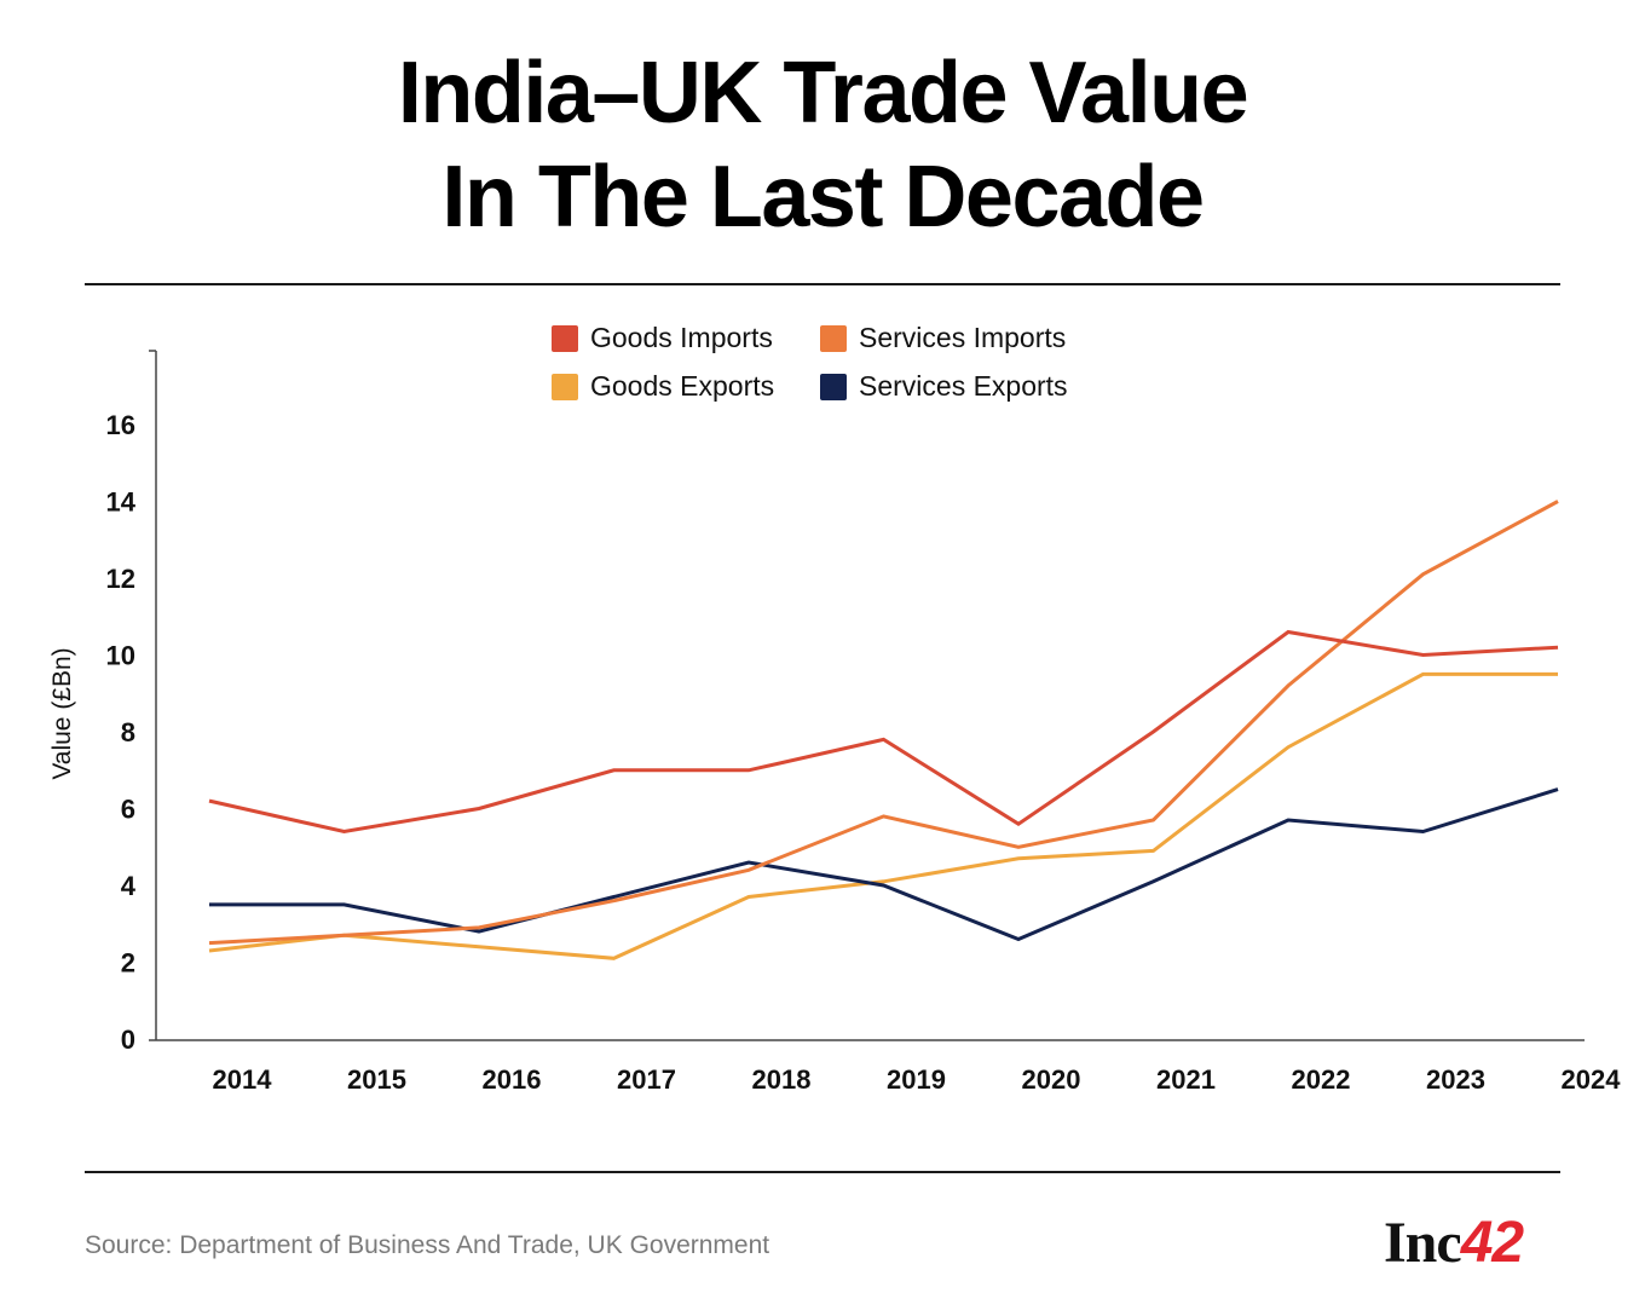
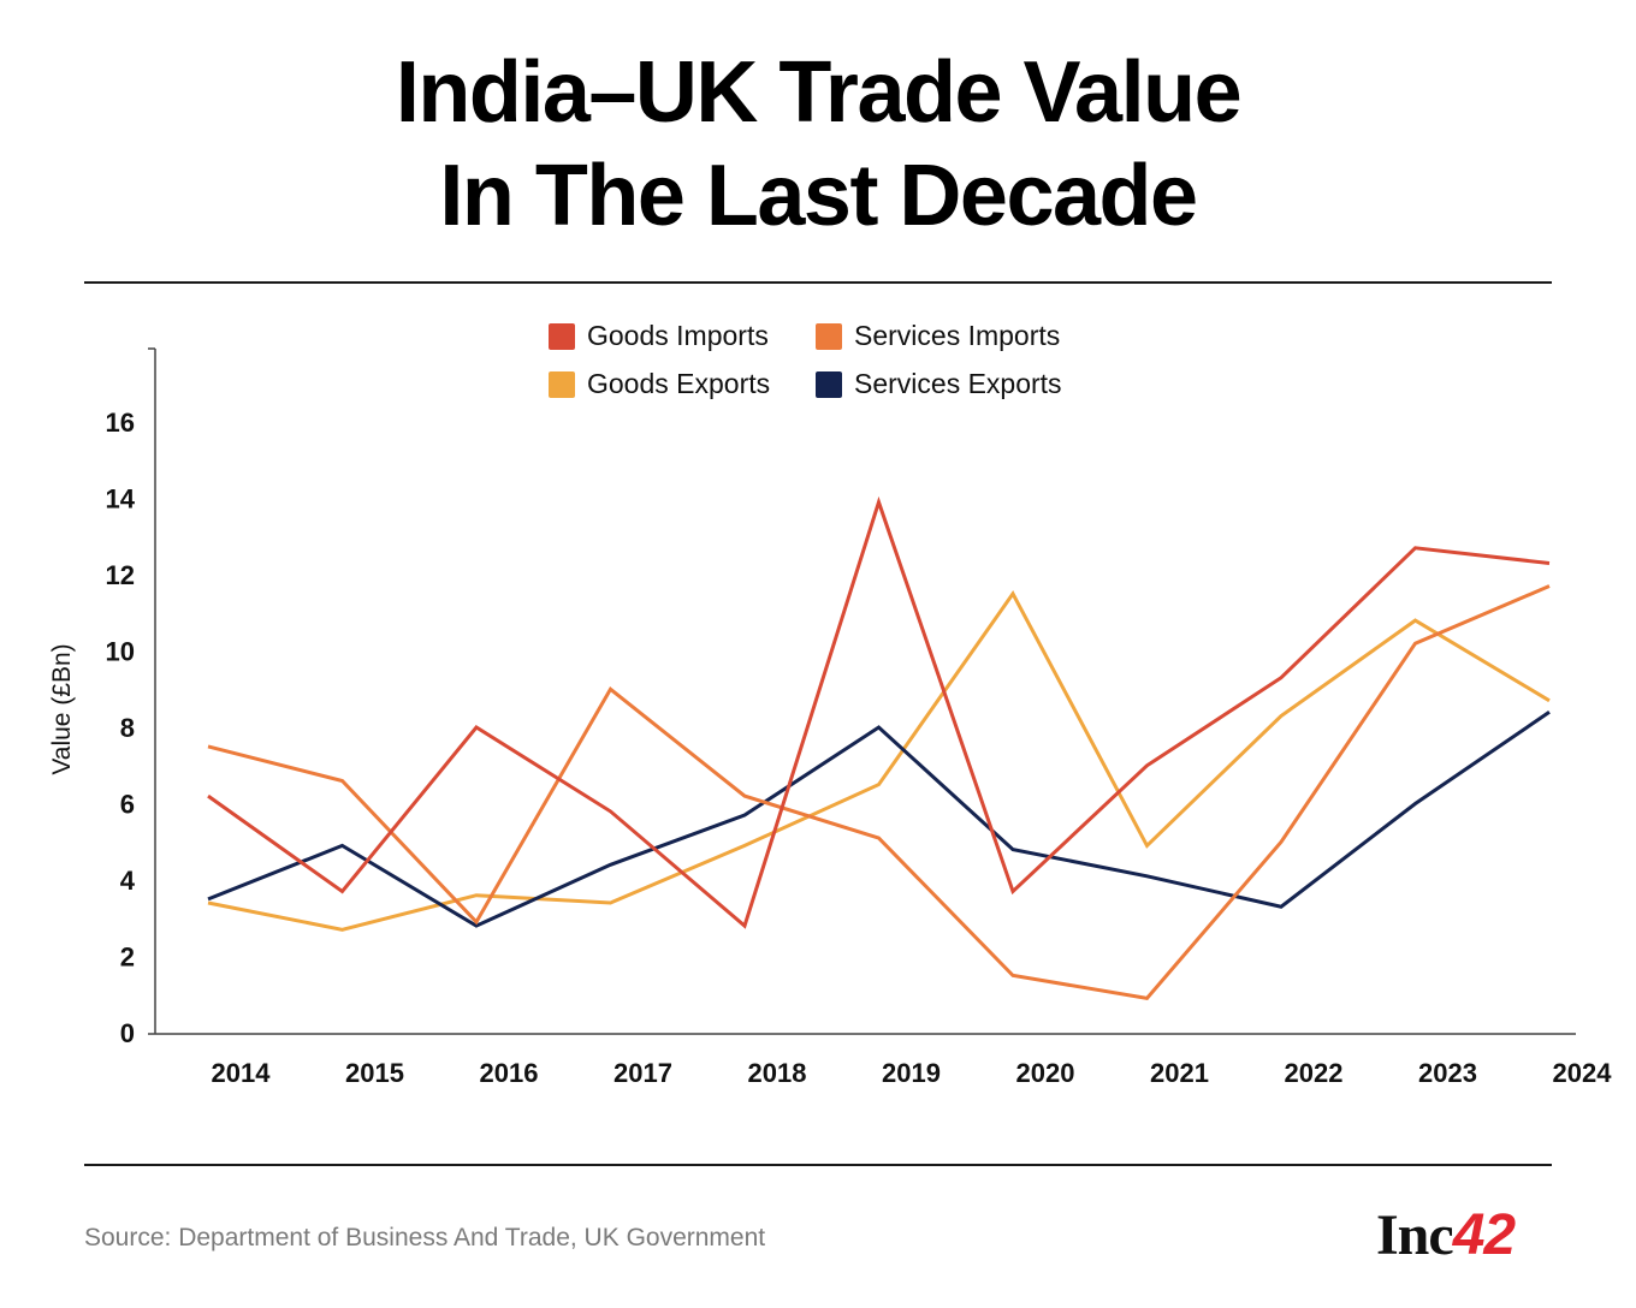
Services Imports/2014: 2.5 -> 7.5
Goods Exports/2014: 2.3 -> 3.4
Goods Imports/2015: 5.4 -> 3.7
Services Imports/2015: 2.7 -> 6.6
Services Exports/2015: 3.5 -> 4.9
Goods Imports/2016: 6.0 -> 8.0
Goods Exports/2016: 2.4 -> 3.6
Goods Imports/2017: 7.0 -> 5.8
Services Imports/2017: 3.6 -> 9.0
Goods Exports/2017: 2.1 -> 3.4
Services Exports/2017: 3.7 -> 4.4
Goods Imports/2018: 7.0 -> 2.8
Services Imports/2018: 4.4 -> 6.2
Goods Exports/2018: 3.7 -> 4.9
Services Exports/2018: 4.6 -> 5.7
Goods Imports/2019: 7.8 -> 13.9
Services Imports/2019: 5.8 -> 5.1
Goods Exports/2019: 4.1 -> 6.5
Services Exports/2019: 4.0 -> 8.0
Goods Imports/2020: 5.6 -> 3.7
Services Imports/2020: 5.0 -> 1.5
Goods Exports/2020: 4.7 -> 11.5
Services Exports/2020: 2.6 -> 4.8
Goods Imports/2021: 8.0 -> 7.0
Services Imports/2021: 5.7 -> 0.9
Goods Imports/2022: 10.6 -> 9.3
Services Imports/2022: 9.2 -> 5.0
Goods Exports/2022: 7.6 -> 8.3
Services Exports/2022: 5.7 -> 3.3
Goods Imports/2023: 10.0 -> 12.7
Services Imports/2023: 12.1 -> 10.2
Goods Exports/2023: 9.5 -> 10.8
Services Exports/2023: 5.4 -> 6.0
Goods Imports/2024: 10.2 -> 12.3
Services Imports/2024: 14.0 -> 11.7
Goods Exports/2024: 9.5 -> 8.7
Services Exports/2024: 6.5 -> 8.4
